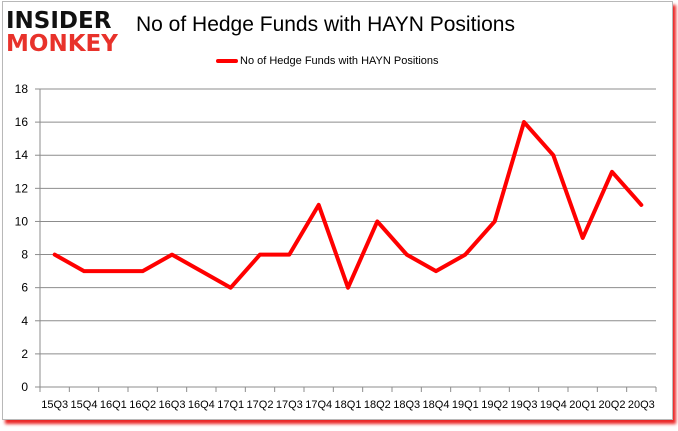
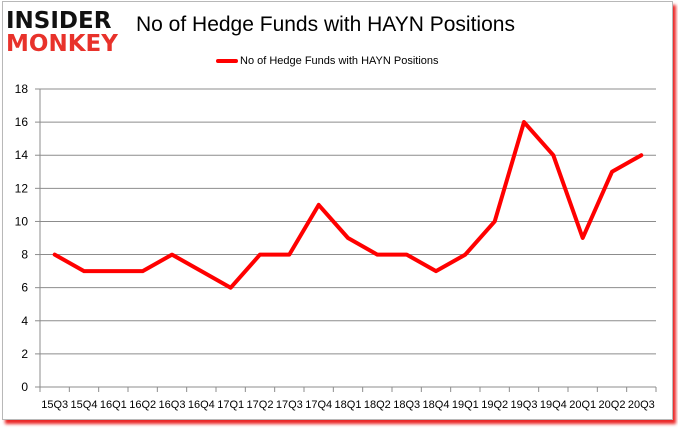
18Q1: 6 -> 9
18Q2: 10 -> 8
20Q3: 11 -> 14
